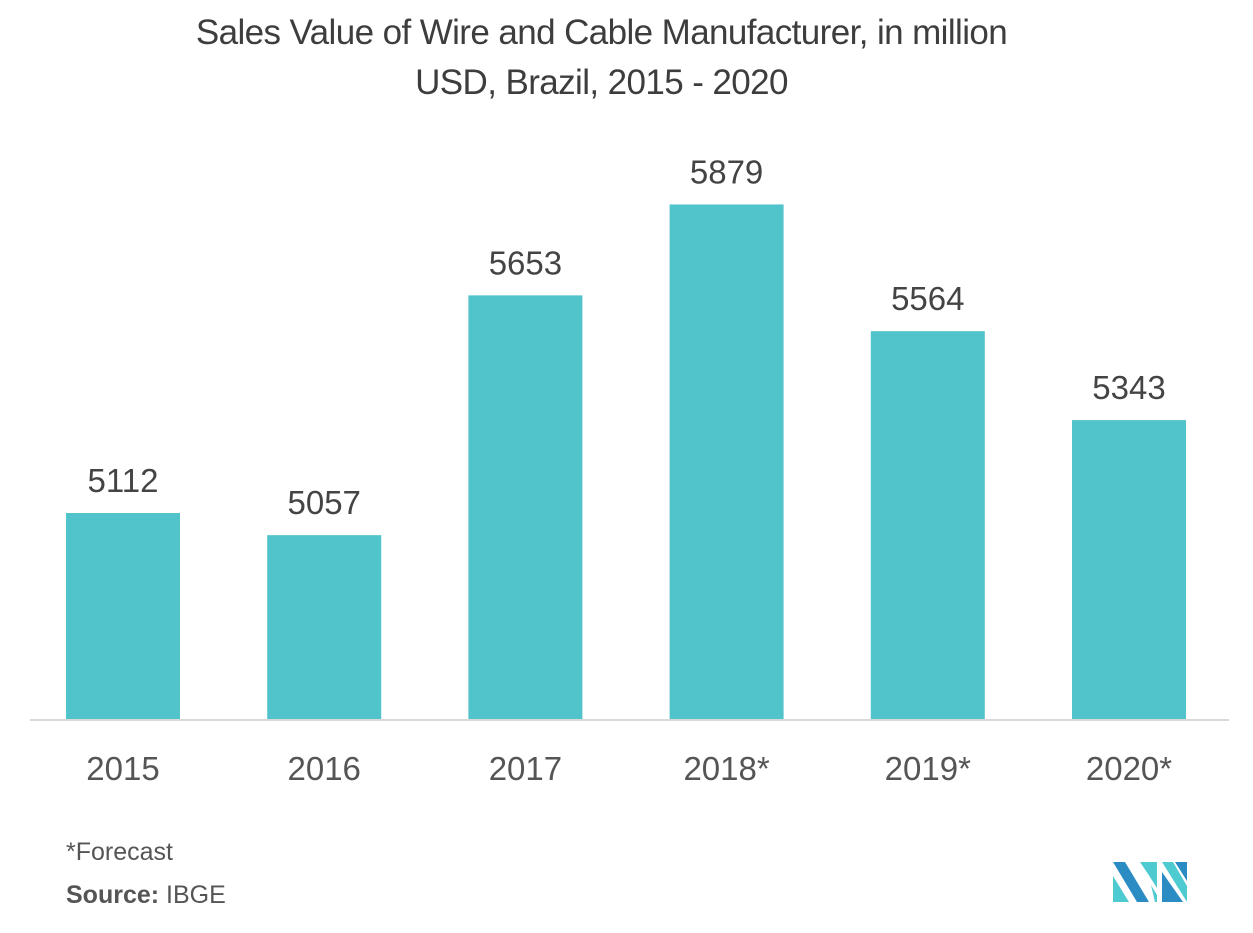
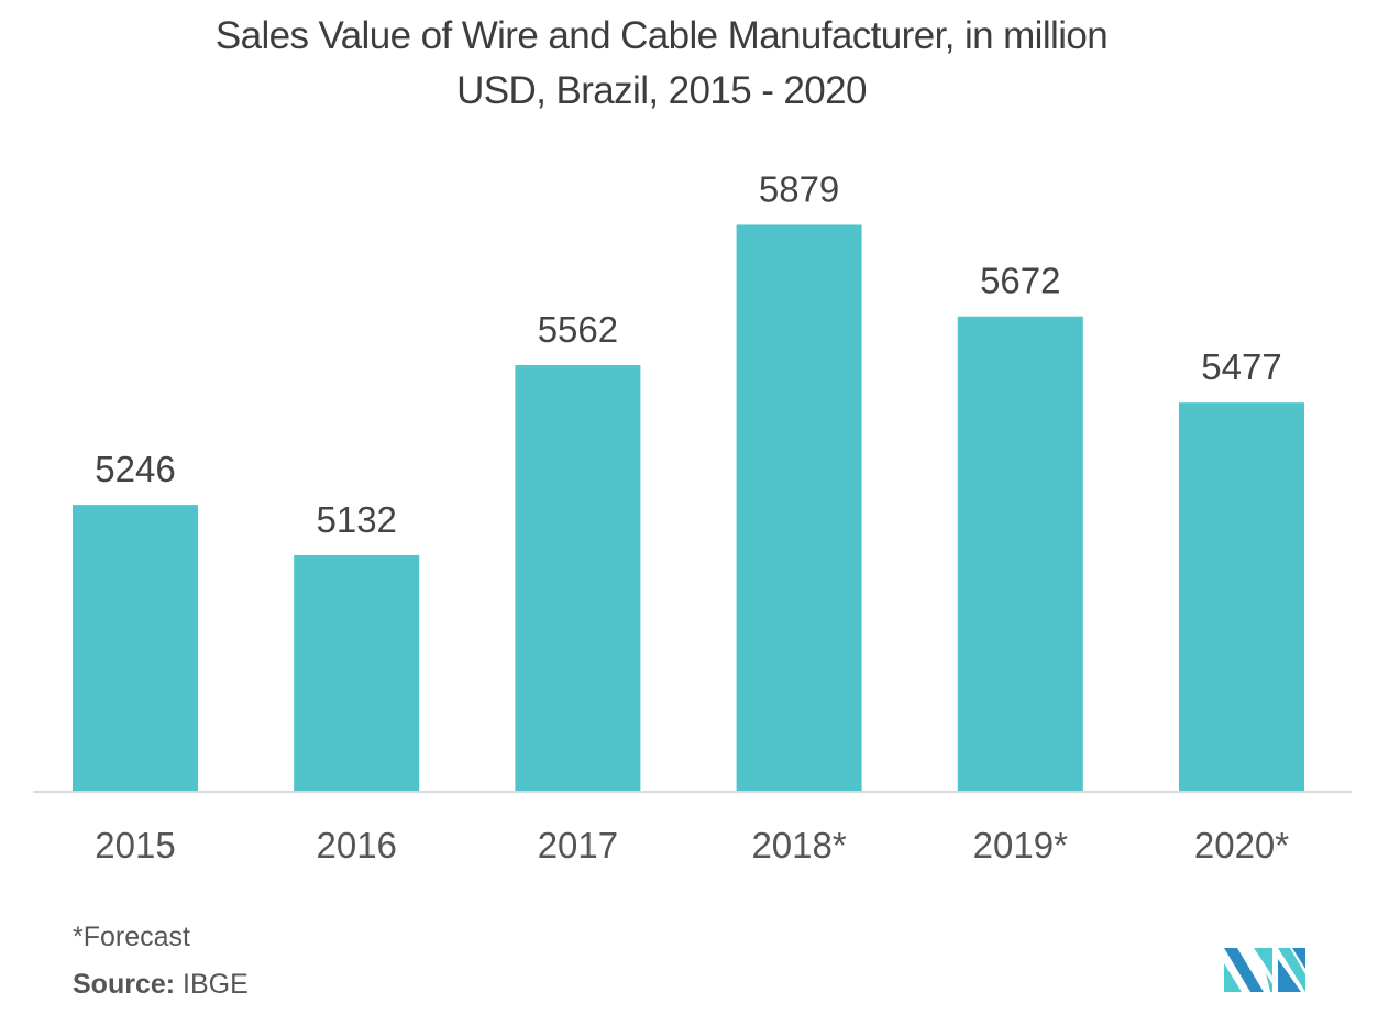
2015: 5112 -> 5246
2016: 5057 -> 5132
2017: 5653 -> 5562
2019*: 5564 -> 5672
2020*: 5343 -> 5477
